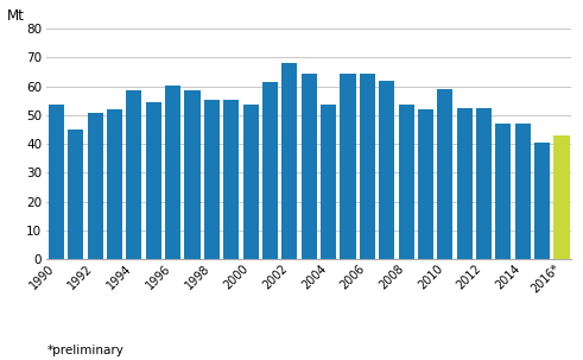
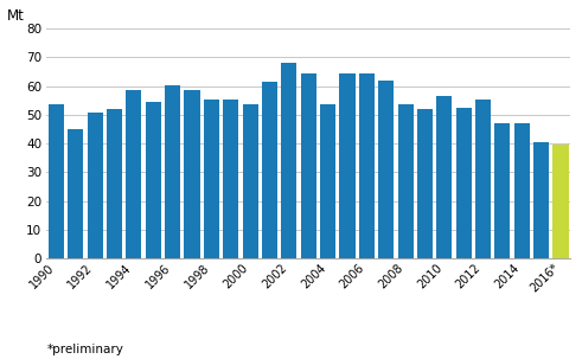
2010: 59.0 -> 56.5
2012: 52.5 -> 55.5
2016*: 43.0 -> 39.5
